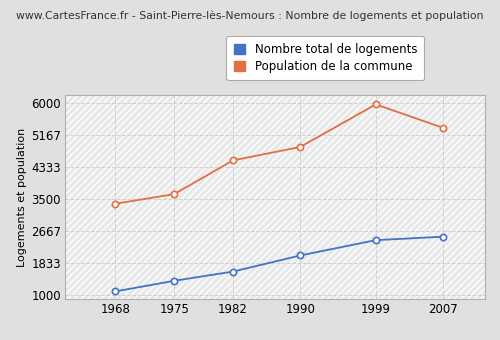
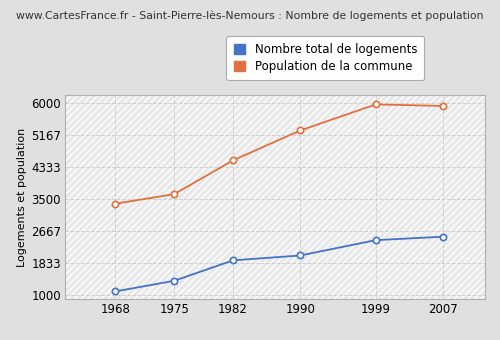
Nombre total de logements/1982: 1600 -> 1890
Population de la commune/1990: 4850 -> 5280
Population de la commune/2007: 5350 -> 5920
